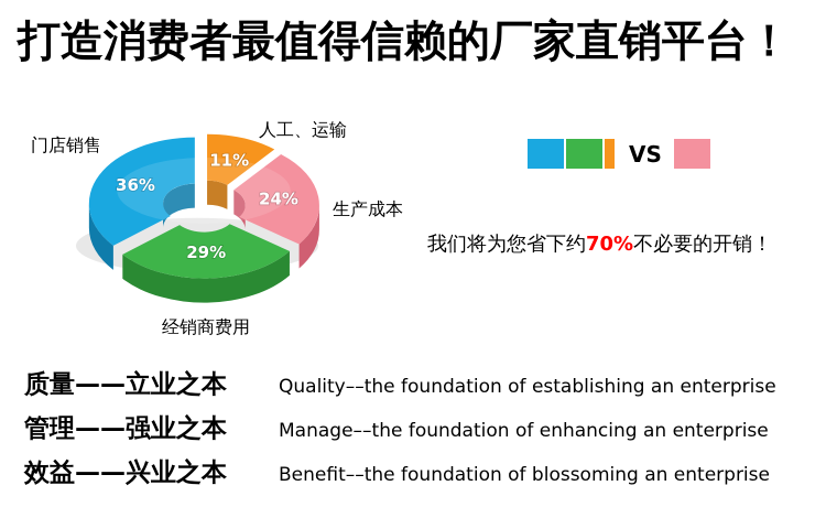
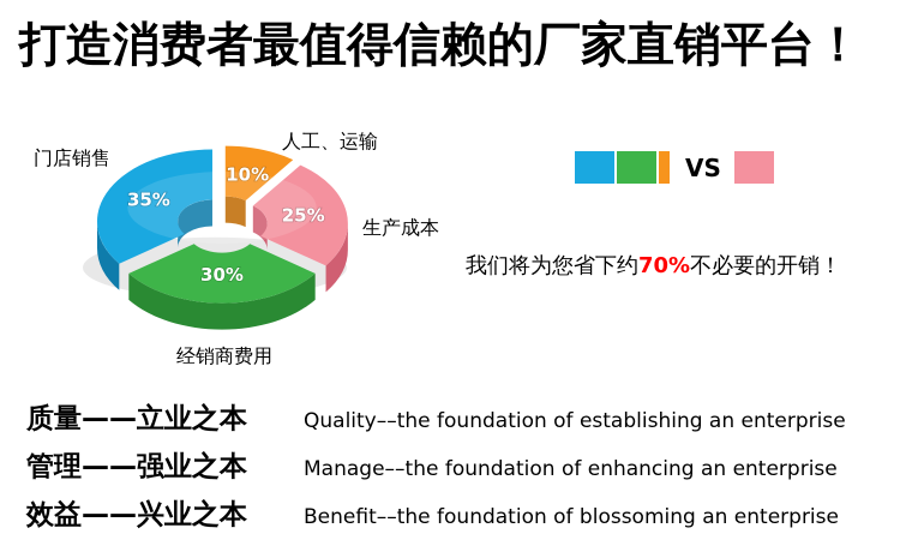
人工、运输: 11% -> 10%
生产成本: 24% -> 25%
经销商费用: 29% -> 30%
门店销售: 36% -> 35%
